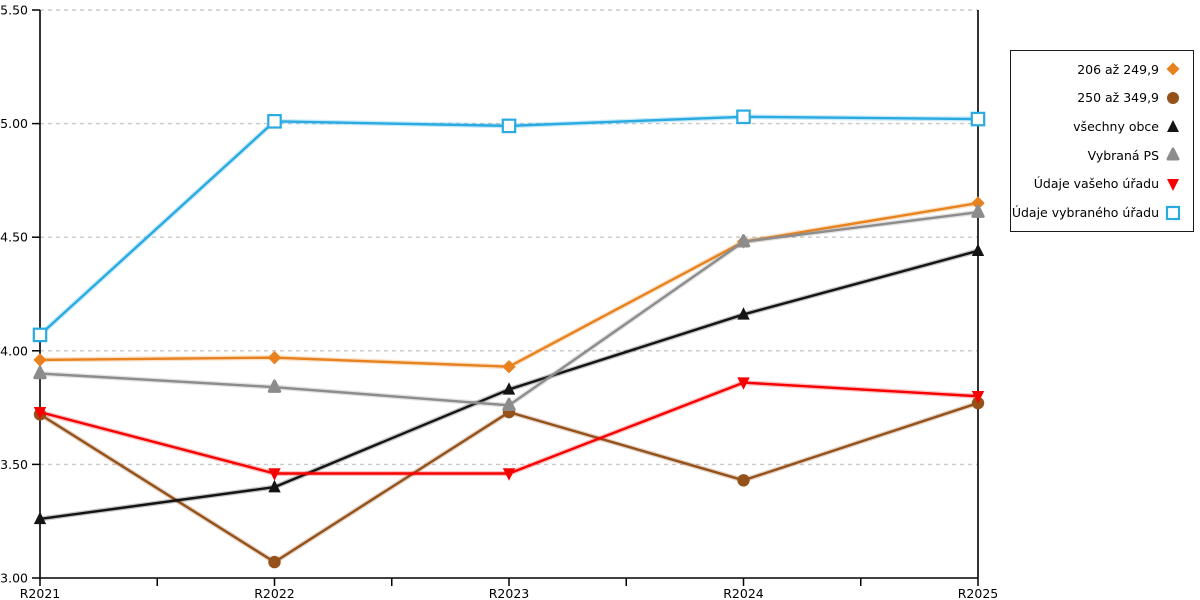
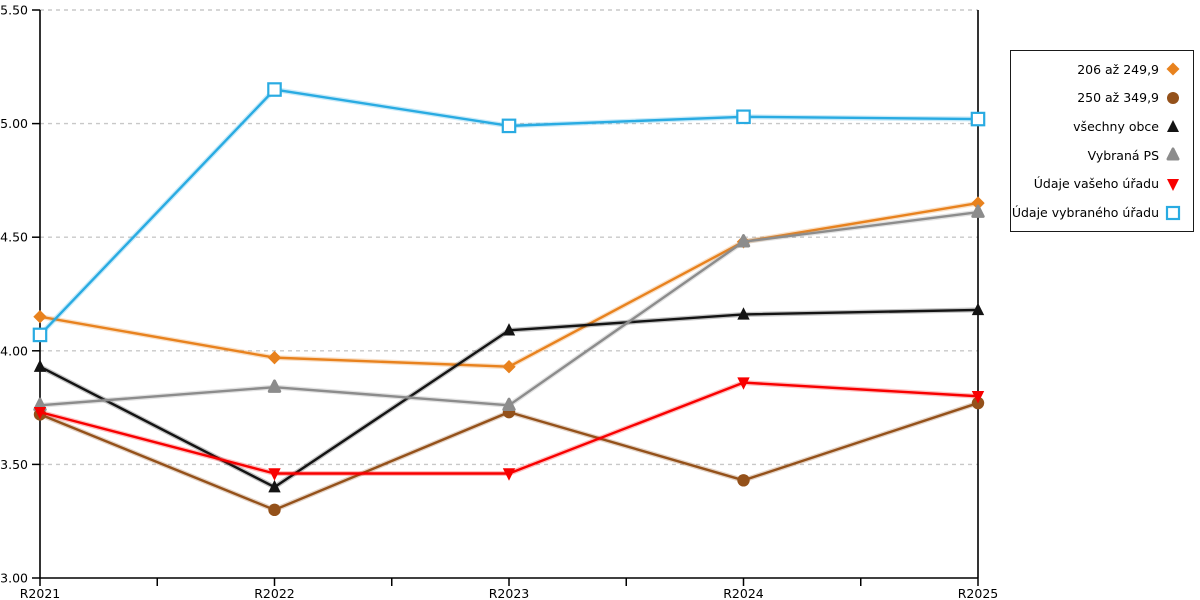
206 až 249,9/R2021: 3.96 -> 4.15
všechny obce/R2021: 3.26 -> 3.93
Vybraná PS/R2021: 3.90 -> 3.76
250 až 349,9/R2022: 3.07 -> 3.30
Údaje vybraného úřadu/R2022: 5.01 -> 5.15
všechny obce/R2023: 3.83 -> 4.09
všechny obce/R2025: 4.44 -> 4.18
